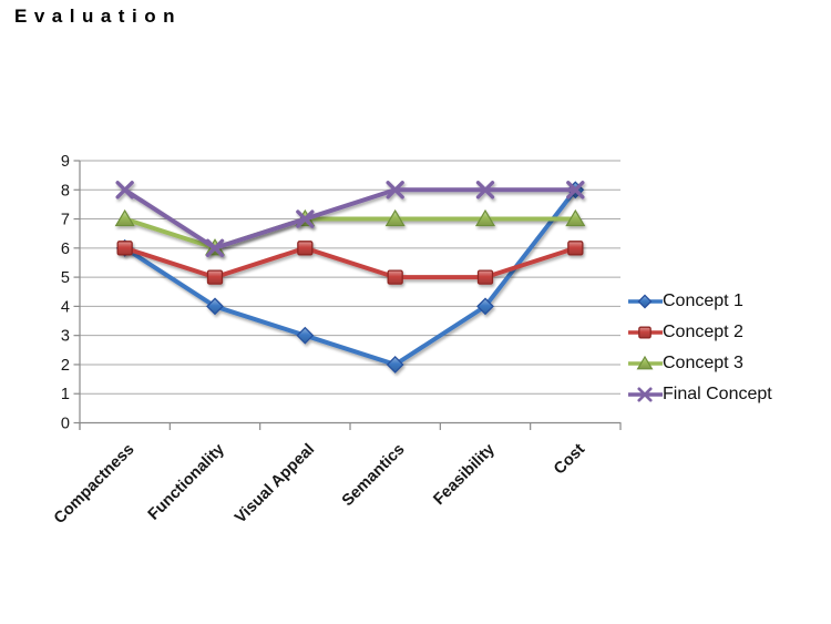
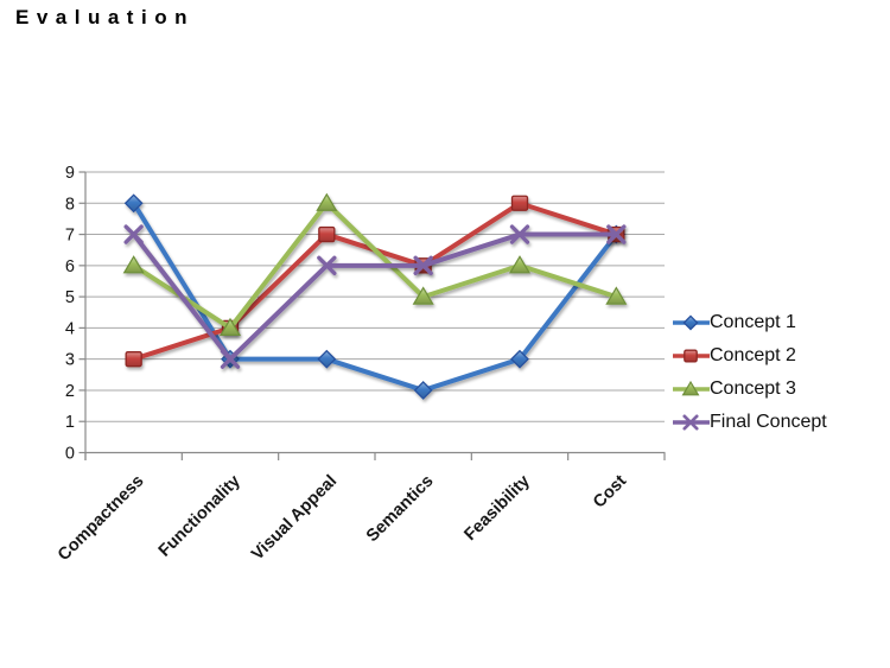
Concept 1/Compactness: 6 -> 8
Concept 2/Compactness: 6 -> 3
Concept 3/Compactness: 7 -> 6
Final Concept/Compactness: 8 -> 7
Concept 1/Functionality: 4 -> 3
Concept 2/Functionality: 5 -> 4
Concept 3/Functionality: 6 -> 4
Final Concept/Functionality: 6 -> 3
Concept 2/Visual Appeal: 6 -> 7
Concept 3/Visual Appeal: 7 -> 8
Final Concept/Visual Appeal: 7 -> 6
Concept 2/Semantics: 5 -> 6
Concept 3/Semantics: 7 -> 5
Final Concept/Semantics: 8 -> 6
Concept 1/Feasibility: 4 -> 3
Concept 2/Feasibility: 5 -> 8
Concept 3/Feasibility: 7 -> 6
Final Concept/Feasibility: 8 -> 7
Concept 1/Cost: 8 -> 7
Concept 2/Cost: 6 -> 7
Concept 3/Cost: 7 -> 5
Final Concept/Cost: 8 -> 7
